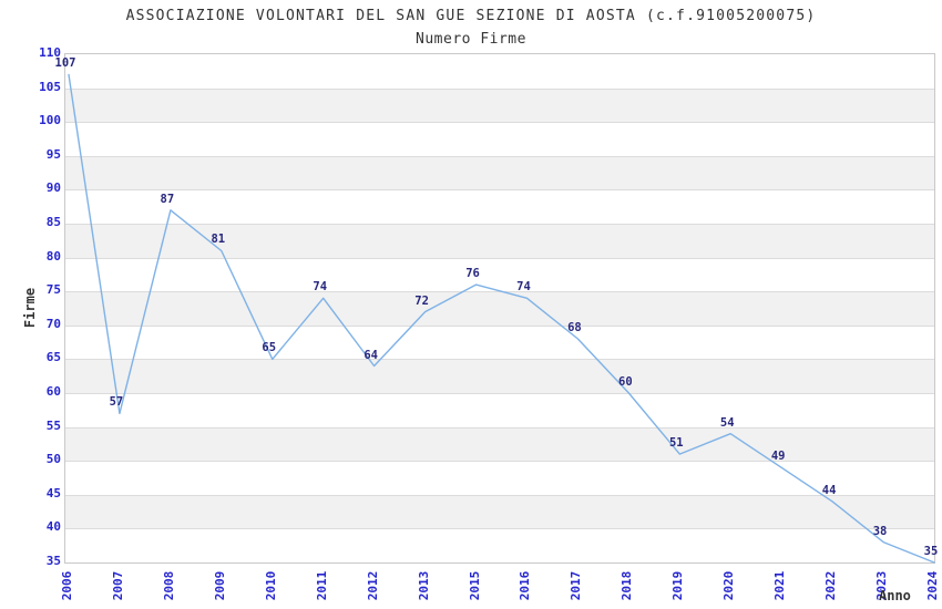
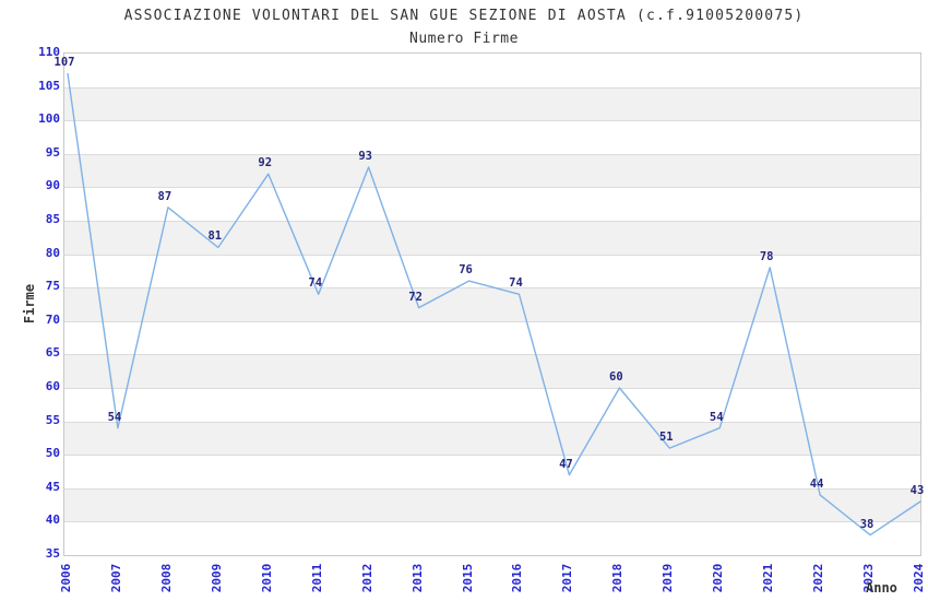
2007: 57 -> 54
2010: 65 -> 92
2012: 64 -> 93
2017: 68 -> 47
2021: 49 -> 78
2024: 35 -> 43
